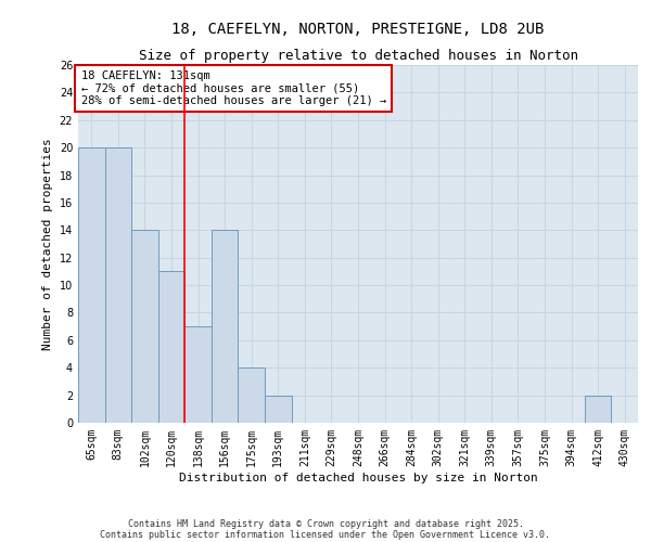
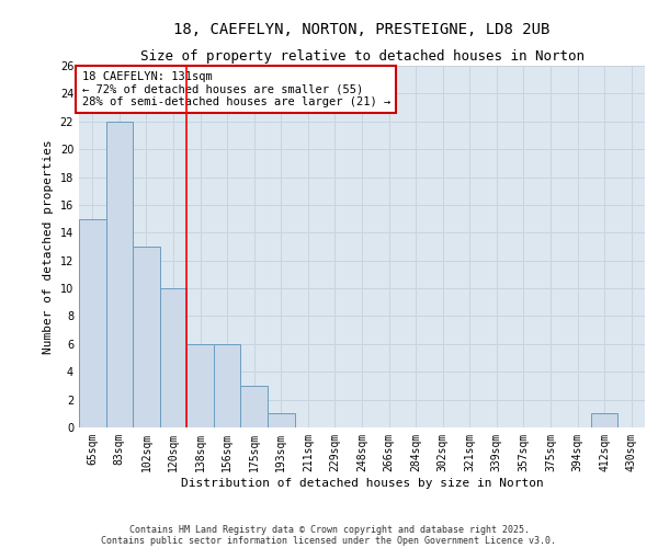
65sqm: 20 -> 15
83sqm: 20 -> 22
102sqm: 14 -> 13
120sqm: 11 -> 10
138sqm: 7 -> 6
156sqm: 14 -> 6
175sqm: 4 -> 3
193sqm: 2 -> 1
412sqm: 2 -> 1
